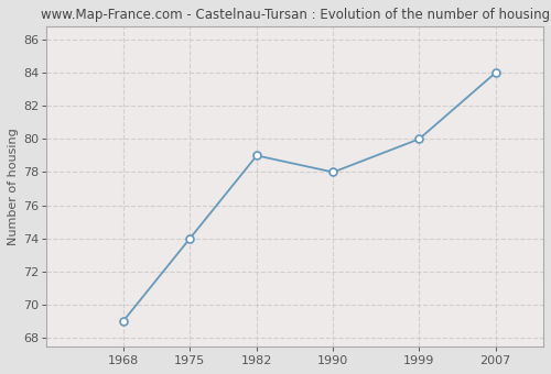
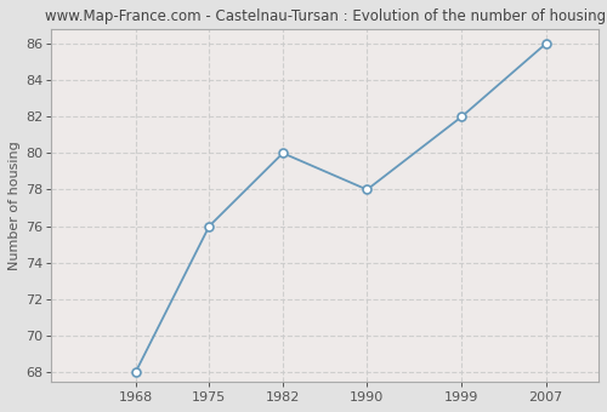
1968: 69 -> 68
1975: 74 -> 76
1982: 79 -> 80
1999: 80 -> 82
2007: 84 -> 86
